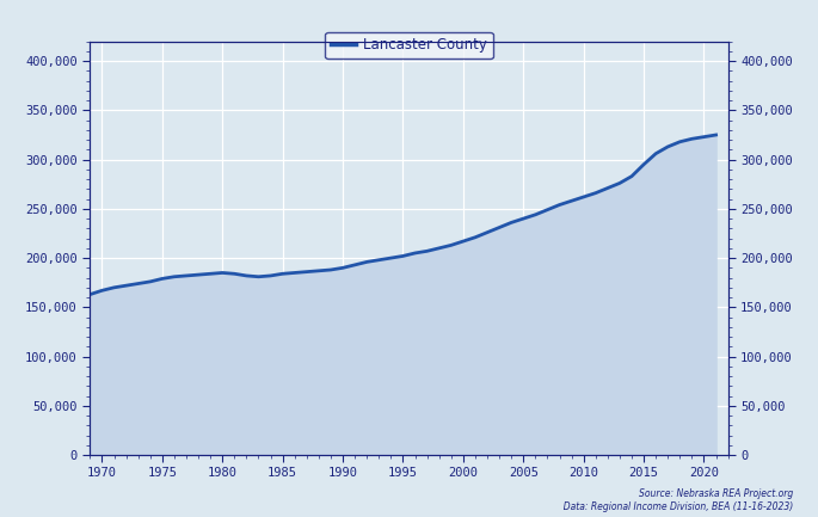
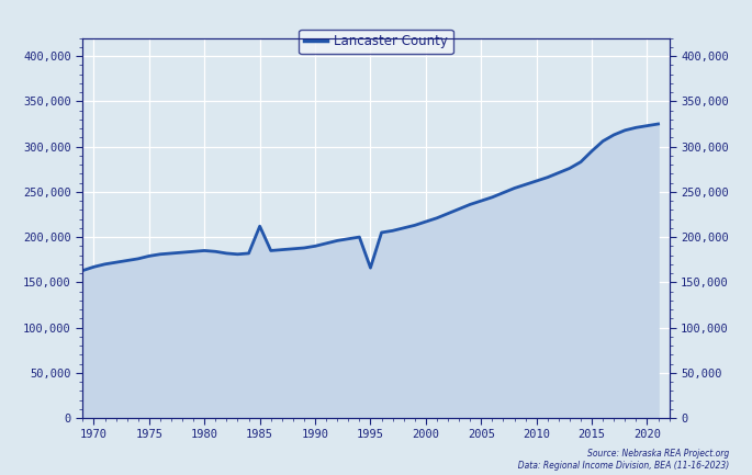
1985: 184,000 -> 212,000
1995: 202,000 -> 166,000
